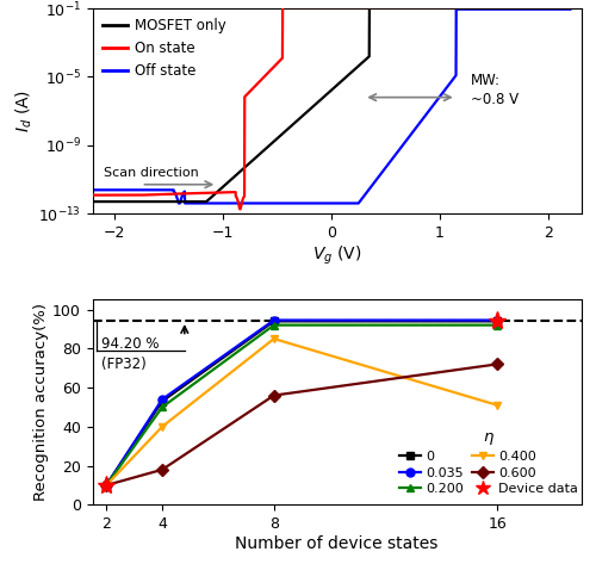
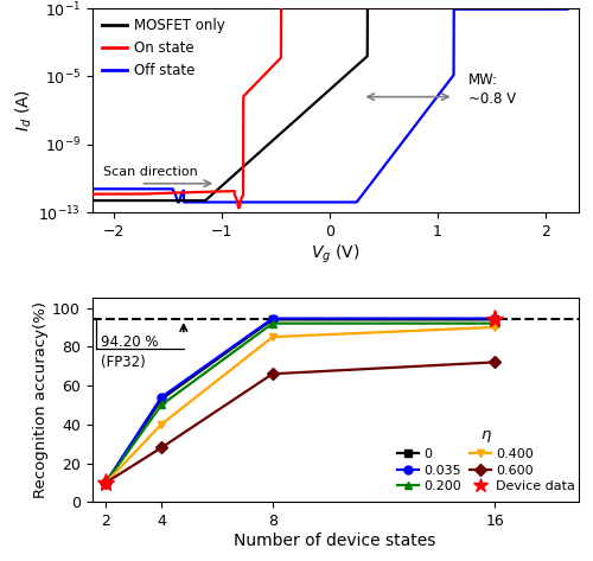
0.600/4: 18 -> 28
0.600/8: 56 -> 66
0.400/16: 51 -> 90
